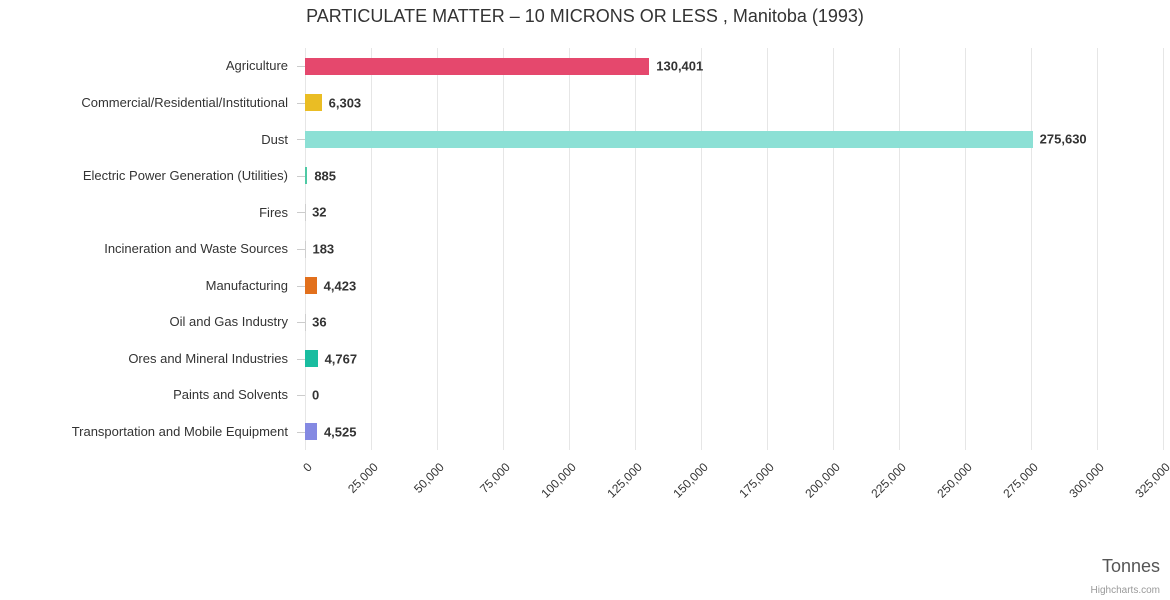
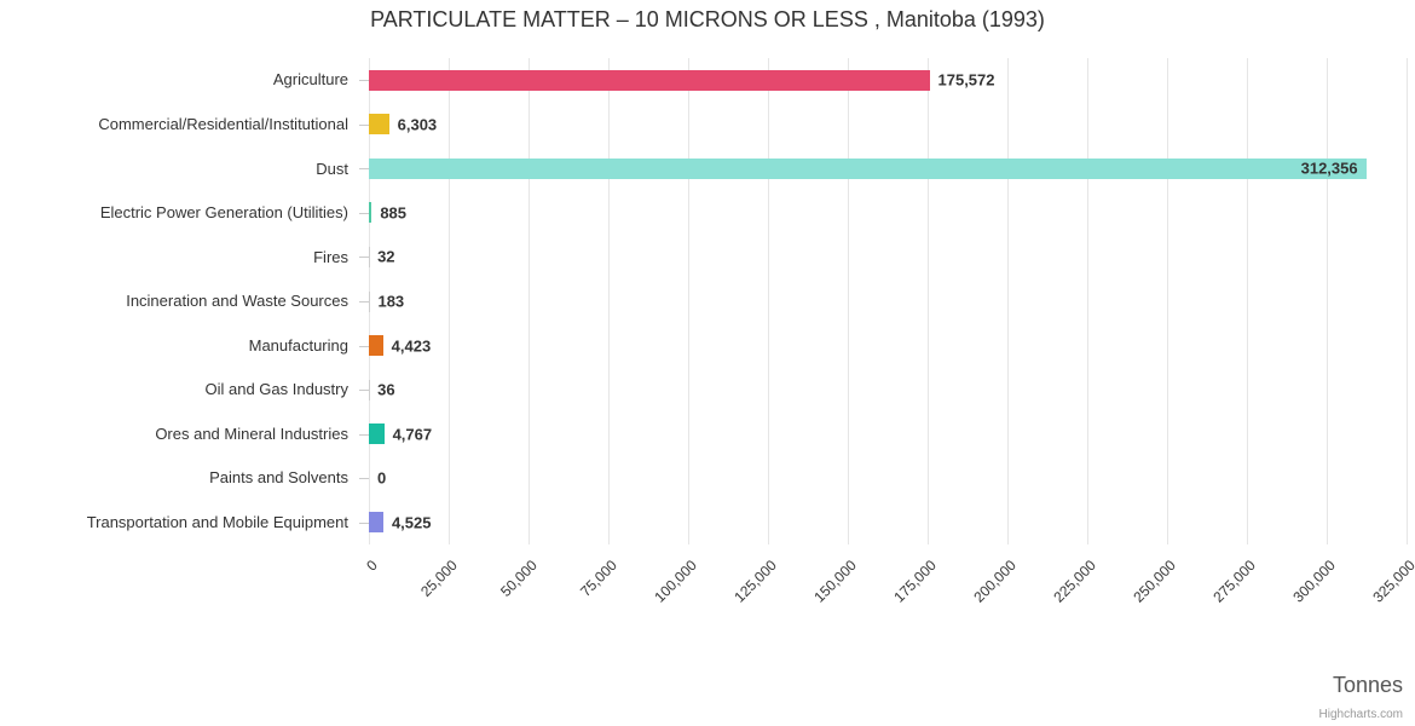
Agriculture: 130,401 -> 175,572
Dust: 275,630 -> 312,356
